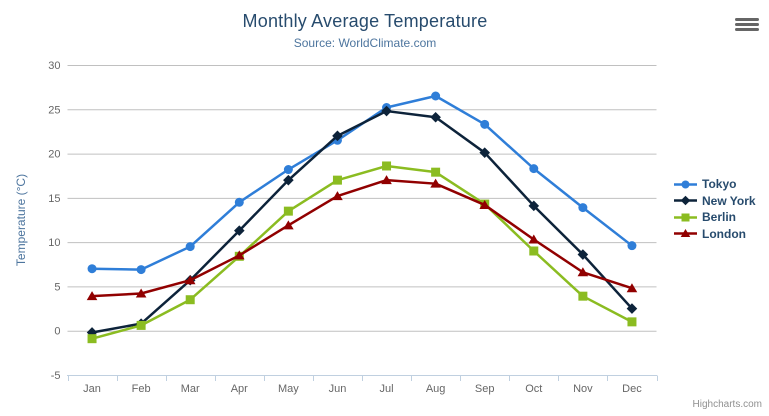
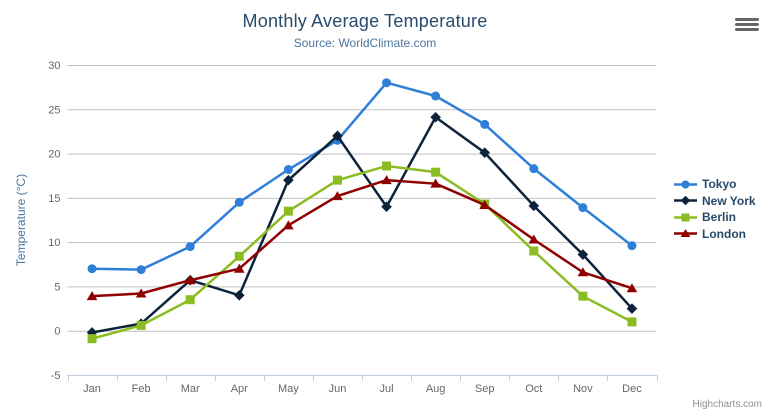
New York/Apr: 11 -> 4
London/Apr: 8 -> 7
Tokyo/Jul: 25 -> 28
New York/Jul: 25 -> 14
